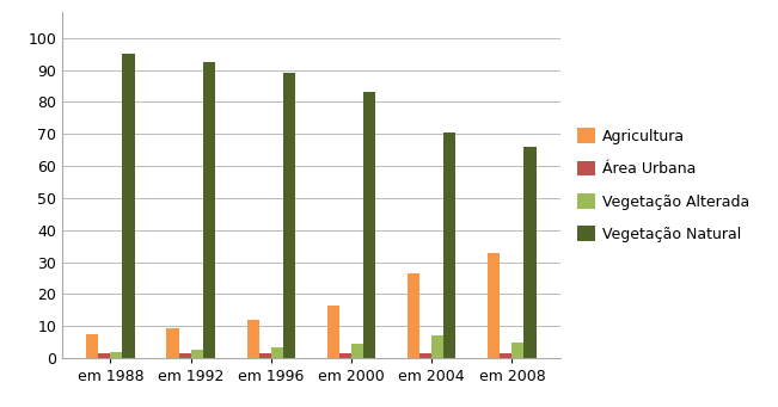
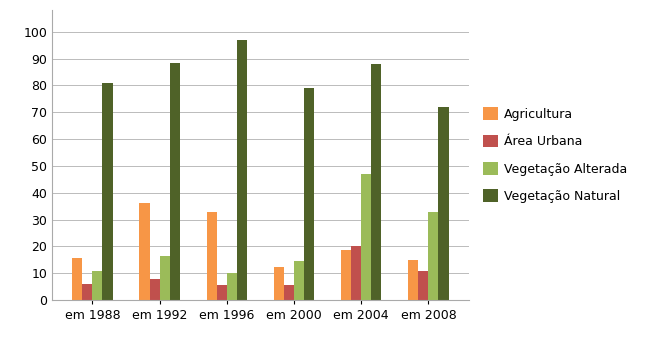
Agricultura/em 1988: 7.5 -> 15.5
Área Urbana/em 1988: 1.5 -> 6.0
Vegetação Alterada/em 1988: 2.0 -> 11.0
Vegetação Natural/em 1988: 95.0 -> 81.0
Agricultura/em 1992: 9.5 -> 36.0
Área Urbana/em 1992: 1.5 -> 8.0
Vegetação Alterada/em 1992: 2.5 -> 16.5
Vegetação Natural/em 1992: 92.5 -> 88.5
Agricultura/em 1996: 12.0 -> 33.0
Área Urbana/em 1996: 1.5 -> 5.5
Vegetação Alterada/em 1996: 3.5 -> 10.0
Vegetação Natural/em 1996: 89.0 -> 97.0
Agricultura/em 2000: 16.5 -> 12.5
Área Urbana/em 2000: 1.5 -> 5.5
Vegetação Alterada/em 2000: 4.5 -> 14.5
Vegetação Natural/em 2000: 83.0 -> 79.0
Agricultura/em 2004: 26.5 -> 18.5
Área Urbana/em 2004: 1.5 -> 20.0
Vegetação Alterada/em 2004: 7.0 -> 47.0
Vegetação Natural/em 2004: 70.5 -> 88.0
Agricultura/em 2008: 33.0 -> 15.0
Área Urbana/em 2008: 1.5 -> 11.0
Vegetação Alterada/em 2008: 5.0 -> 33.0
Vegetação Natural/em 2008: 66.0 -> 72.0
